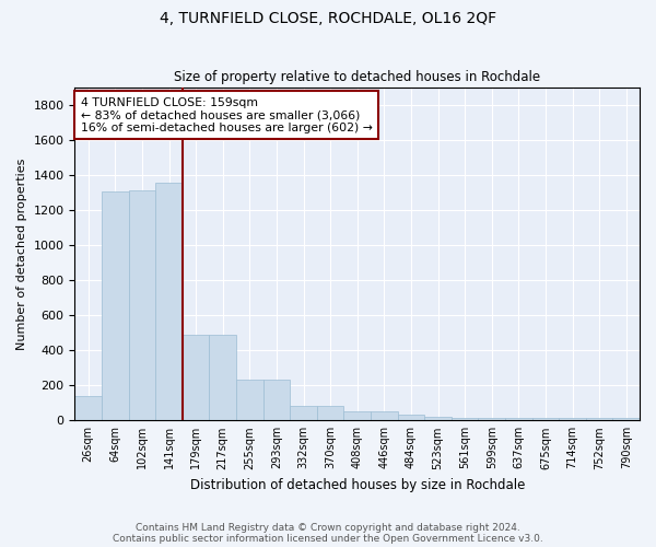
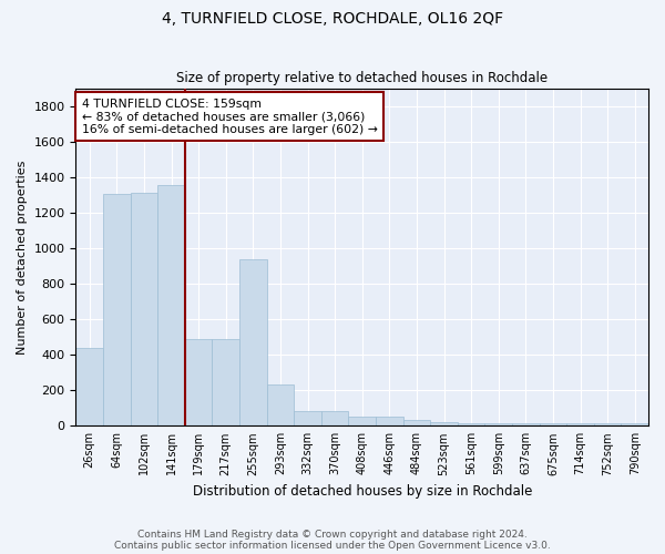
26sqm: 140 -> 440
255sqm: 230 -> 940
